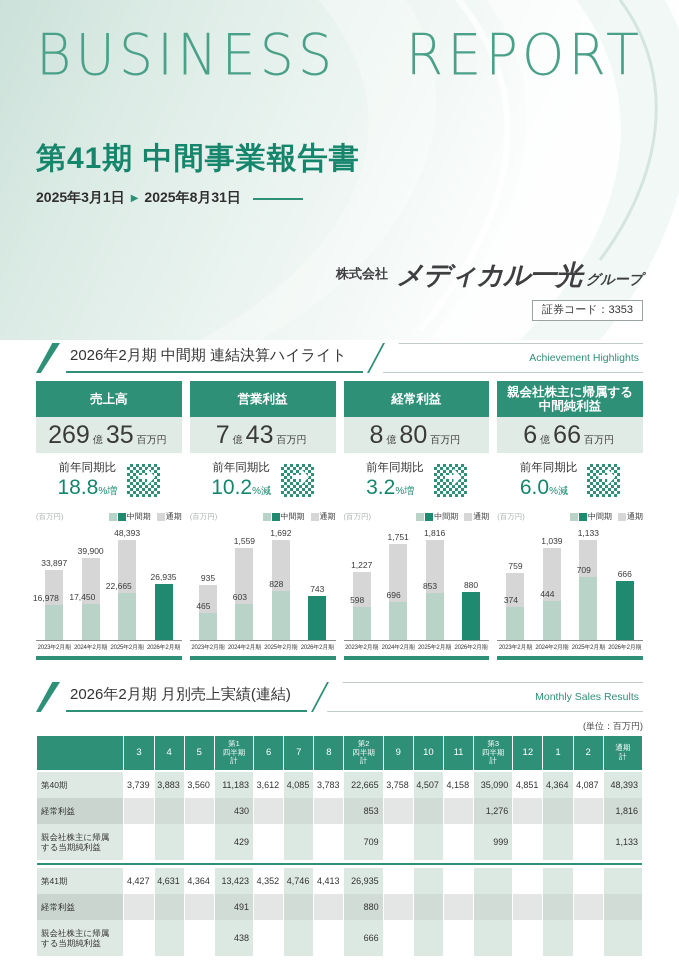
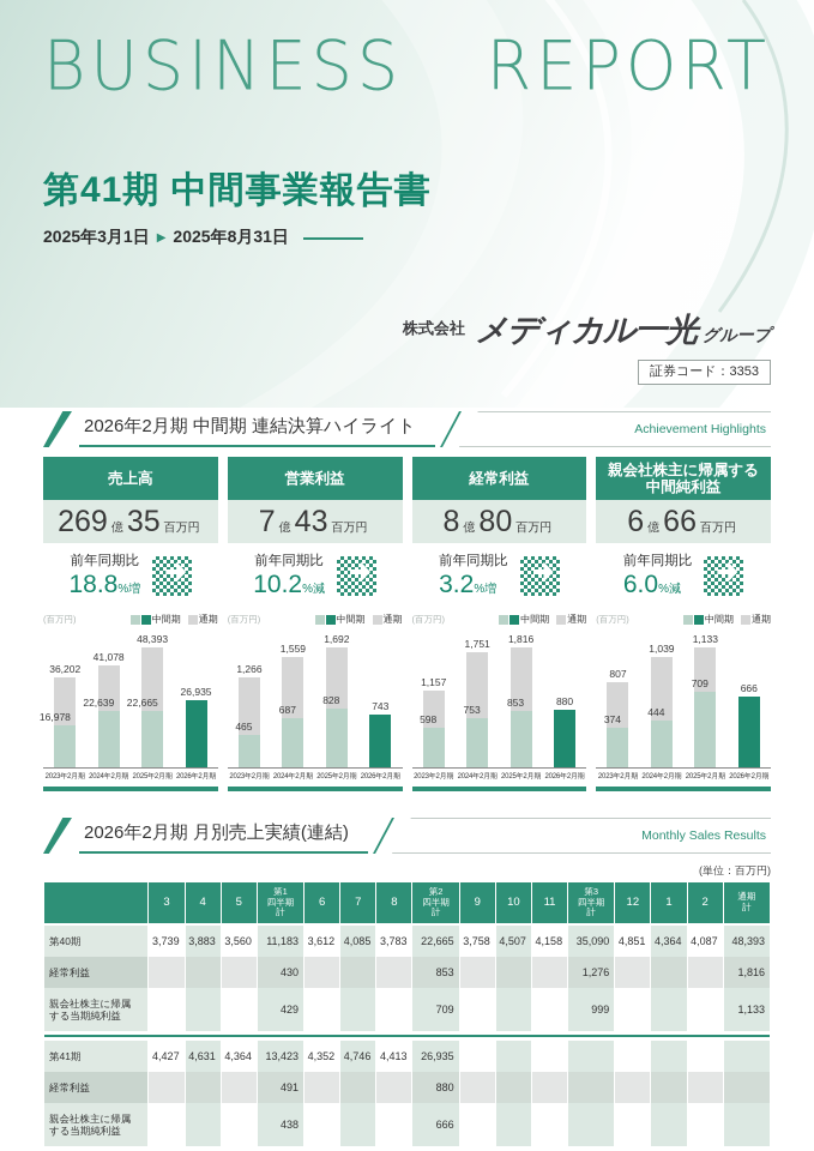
売上高/通期/2023年2月期: 33,897 -> 36,202
売上高/中間期/2024年2月期: 17,450 -> 22,639
売上高/通期/2024年2月期: 39,900 -> 41,078
営業利益/通期/2023年2月期: 935 -> 1,266
営業利益/中間期/2024年2月期: 603 -> 687
経常利益/通期/2023年2月期: 1,227 -> 1,157
経常利益/中間期/2024年2月期: 696 -> 753
親会社株主に帰属する中間純利益/通期/2023年2月期: 759 -> 807
